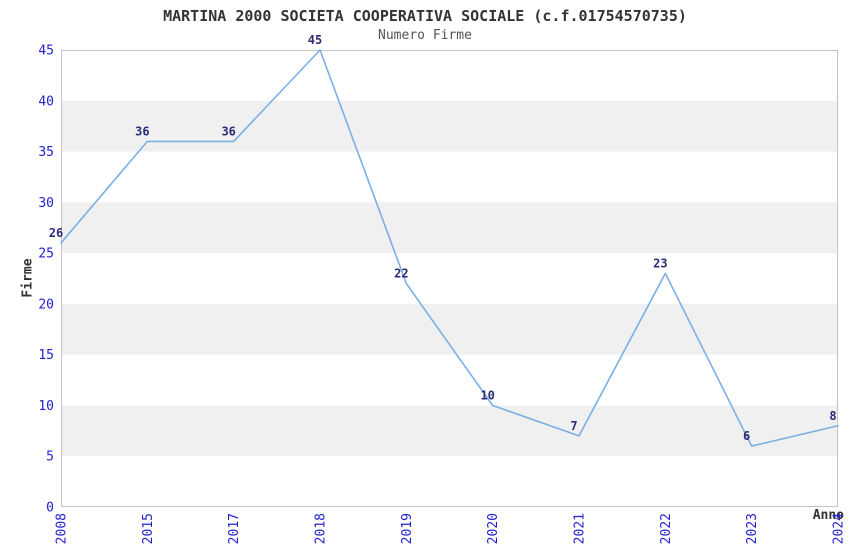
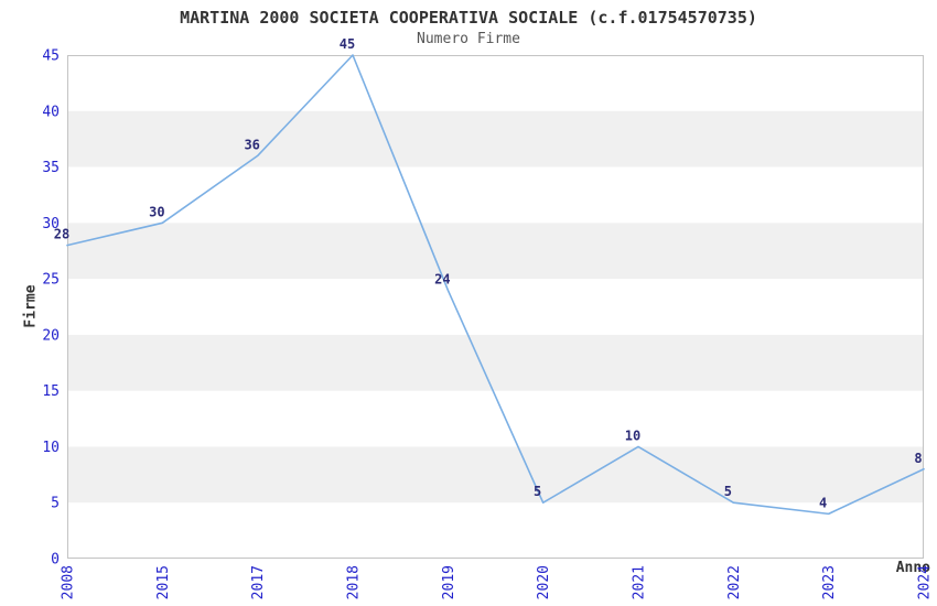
2008: 26 -> 28
2015: 36 -> 30
2019: 22 -> 24
2020: 10 -> 5
2021: 7 -> 10
2022: 23 -> 5
2023: 6 -> 4
